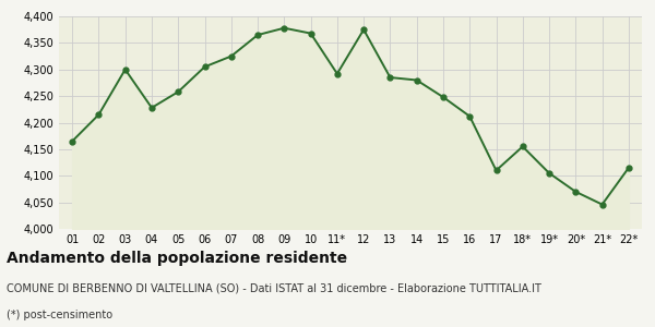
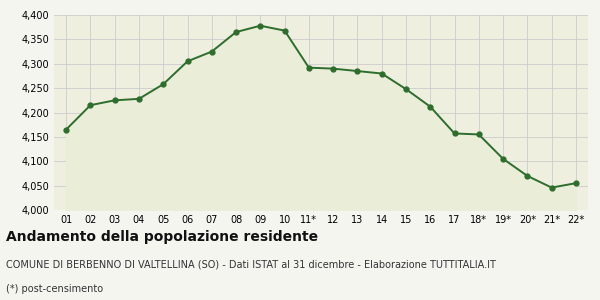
03: 4,300 -> 4,225
12: 4,375 -> 4,290
17: 4,110 -> 4,157
22*: 4,115 -> 4,055
